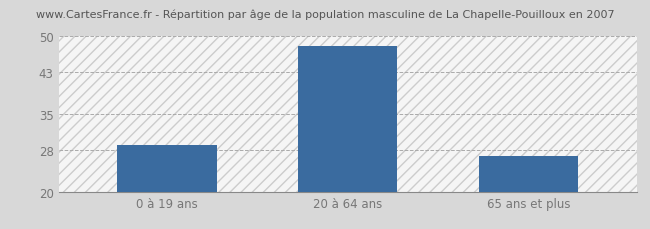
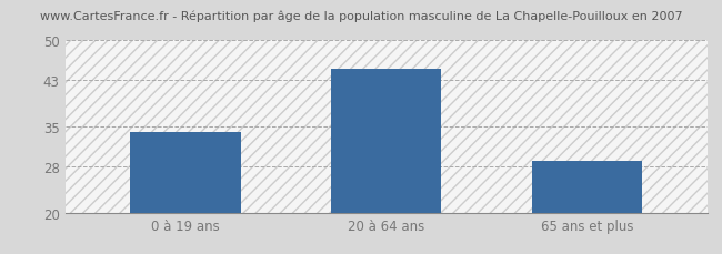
0 à 19 ans: 29 -> 34
20 à 64 ans: 48 -> 45
65 ans et plus: 27 -> 29
